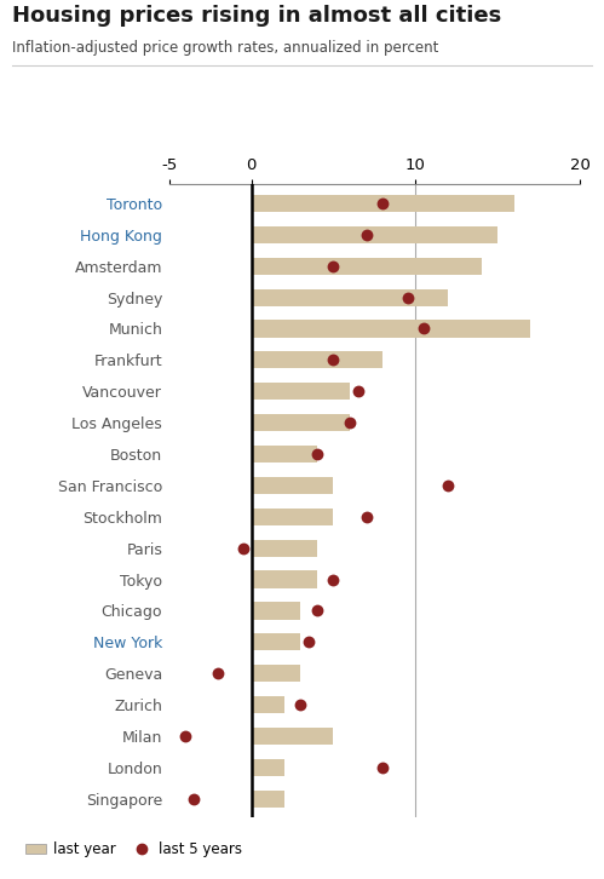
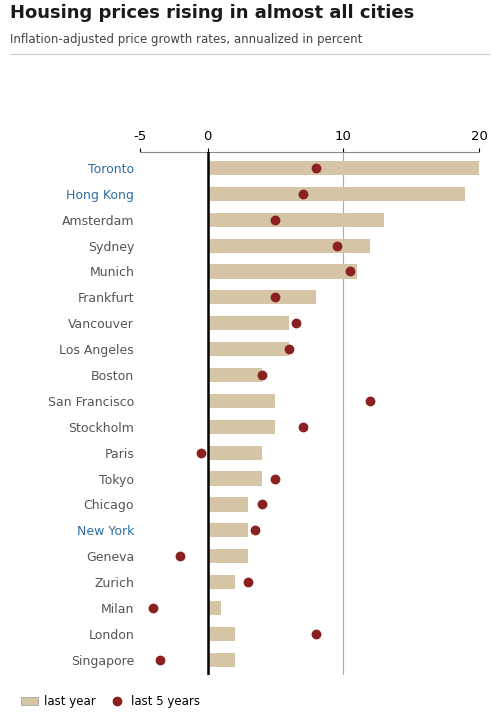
last year/Toronto: 16 -> 20
last year/Hong Kong: 15 -> 19
last year/Amsterdam: 14 -> 13
last year/Munich: 17 -> 11
last year/Milan: 5 -> 1
